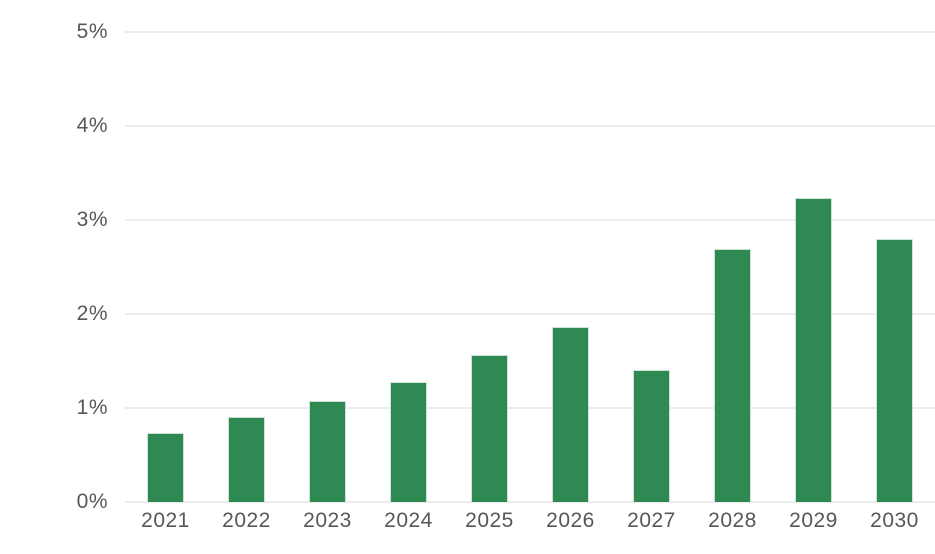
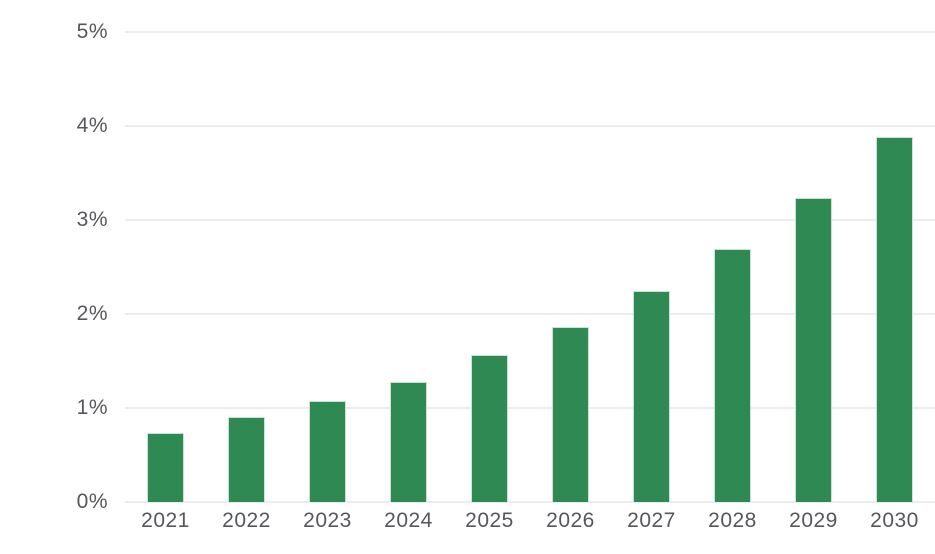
2027: 1.4% -> 2.2%
2030: 2.8% -> 3.9%
